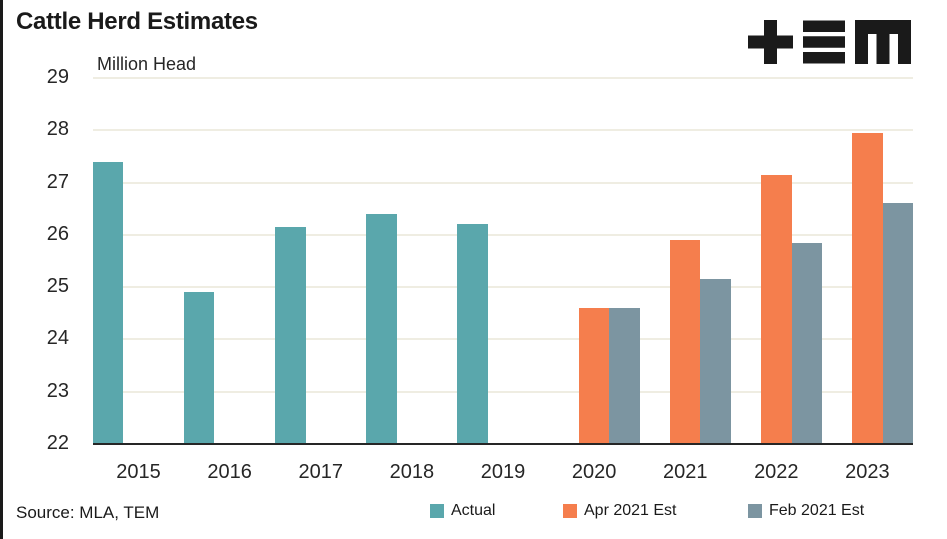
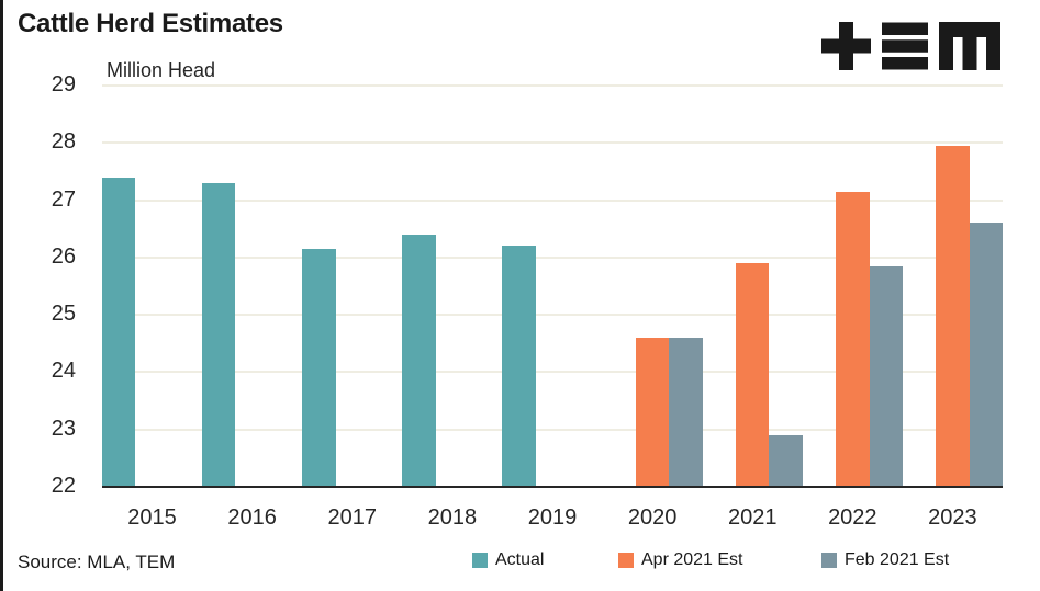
Actual/2016: 24.9 -> 27.3
Feb 2021 Est/2021: 25.1 -> 22.9
